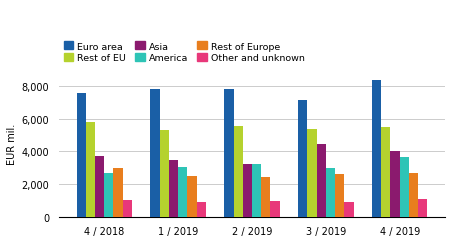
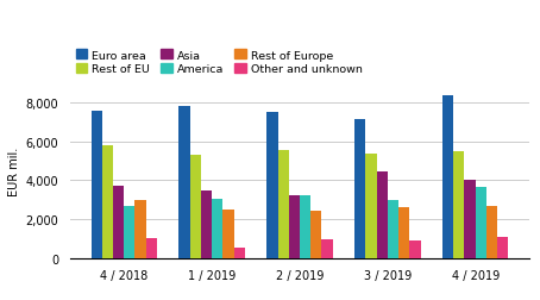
Other and unknown/1 / 2019: 900 -> 500
Euro area/2 / 2019: 7,800 -> 7,500
